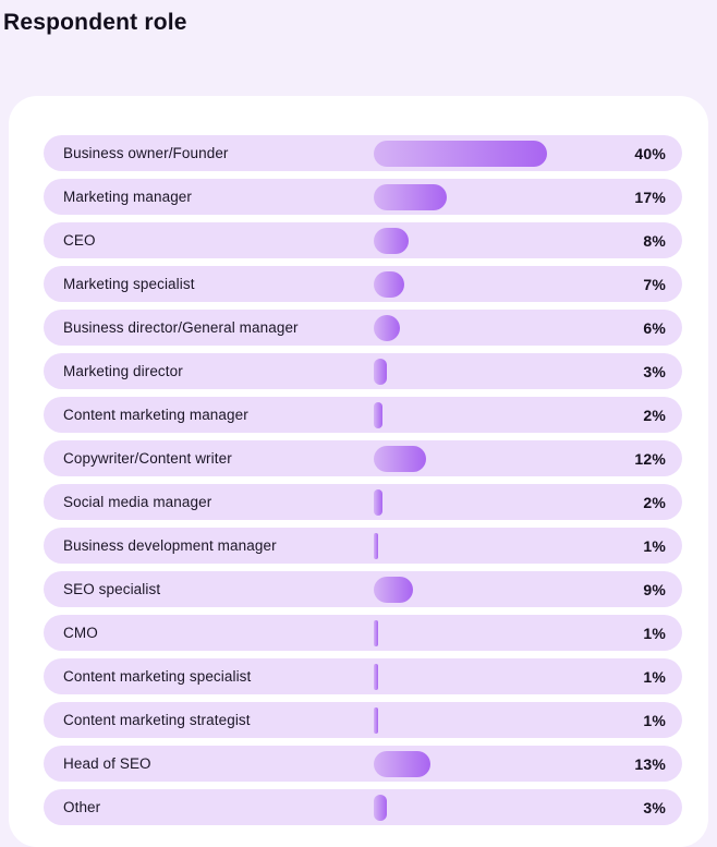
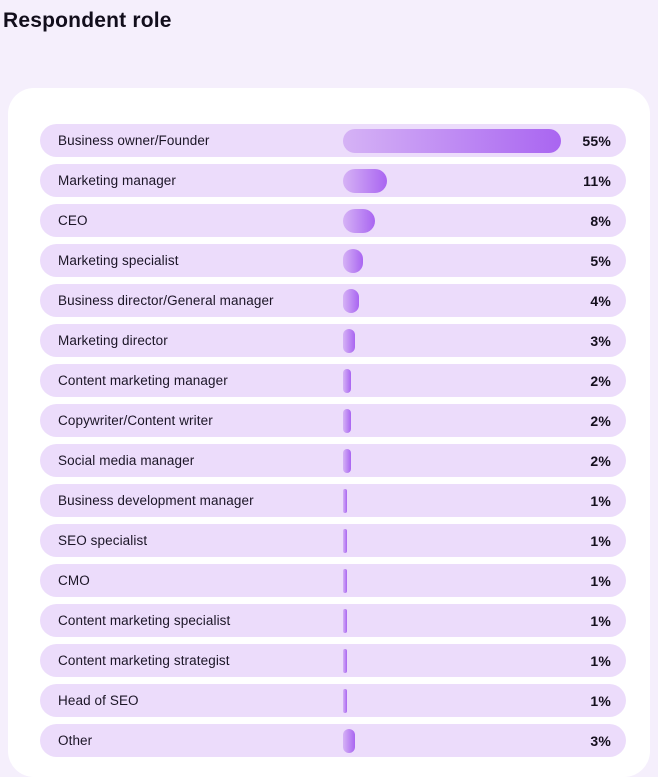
Business owner/Founder: 40% -> 55%
Marketing manager: 17% -> 11%
Marketing specialist: 7% -> 5%
Business director/General manager: 6% -> 4%
Copywriter/Content writer: 12% -> 2%
SEO specialist: 9% -> 1%
Head of SEO: 13% -> 1%
